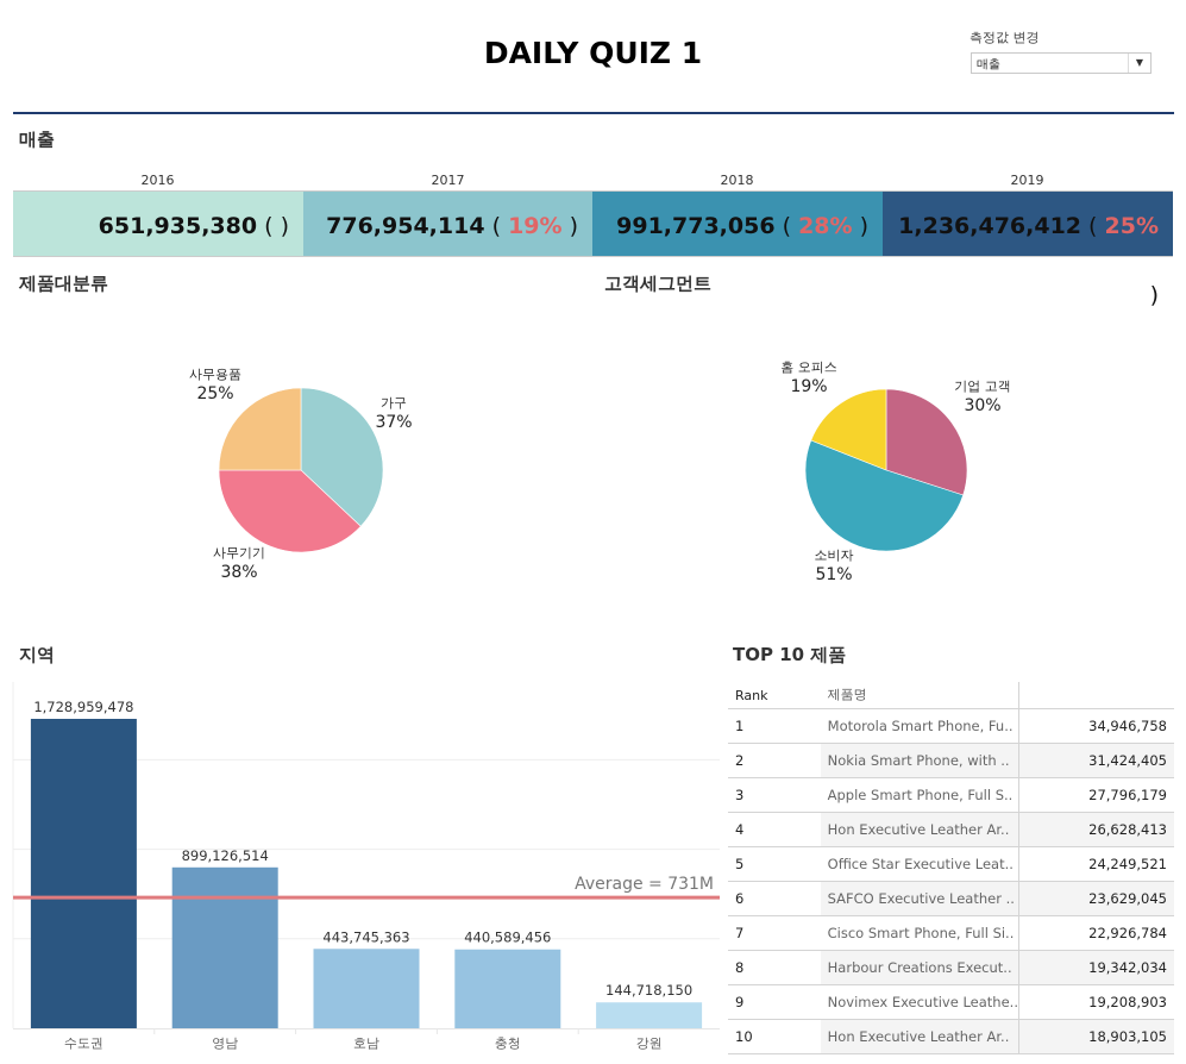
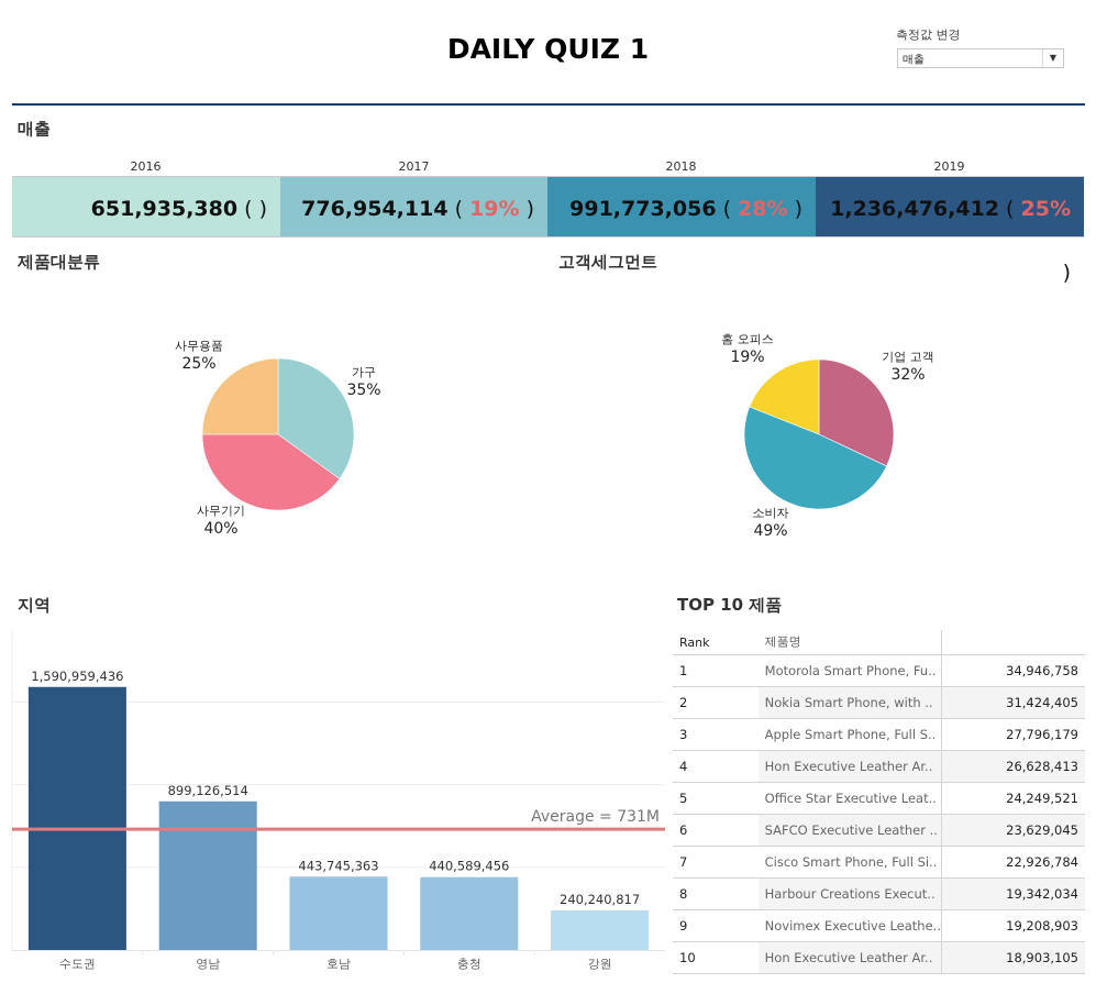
제품대분류/가구: 37% -> 35%
제품대분류/사무기기: 38% -> 40%
고객세그먼트/기업 고객: 30% -> 32%
고객세그먼트/소비자: 51% -> 49%
지역/수도권: 1,728,959,478 -> 1,590,959,436
지역/강원: 144,718,150 -> 240,240,817
